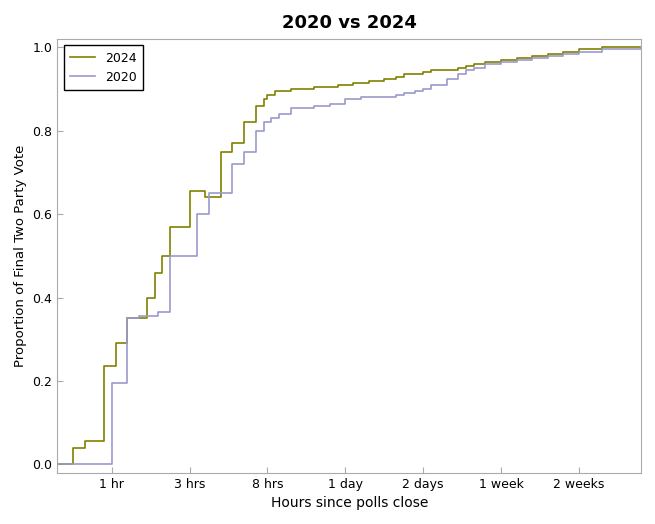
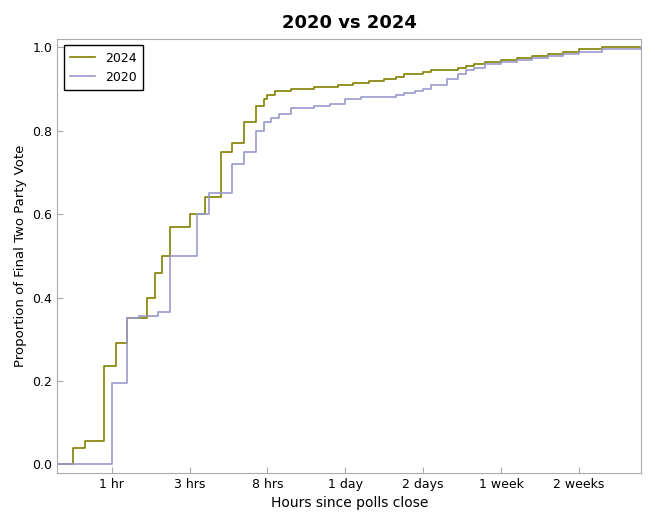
2024/3 hrs: 0.655 -> 0.600
